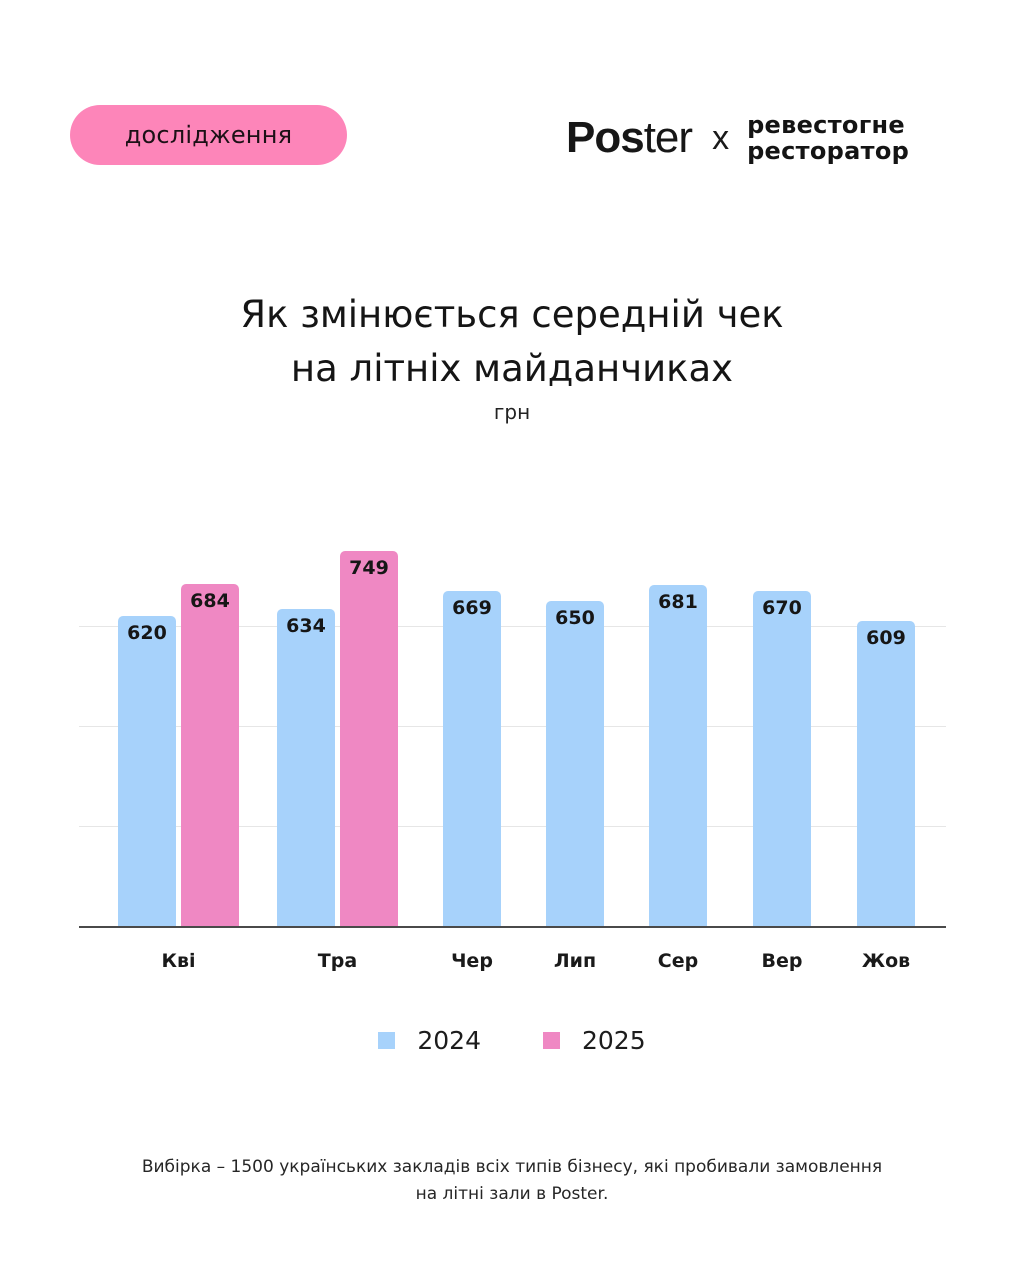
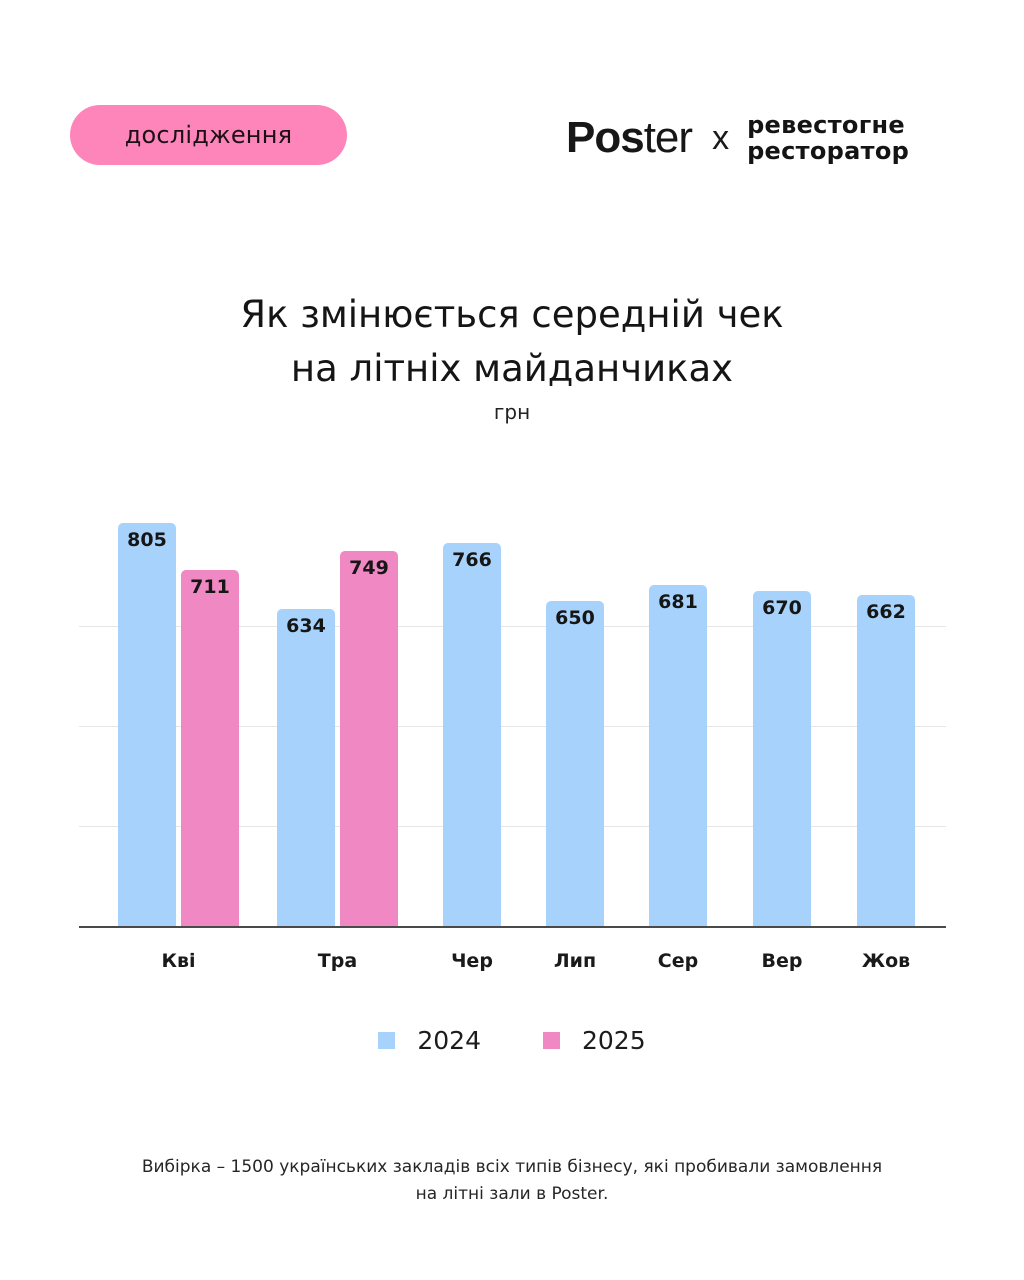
2024/Кві: 620 -> 805
2025/Кві: 684 -> 711
2024/Чер: 669 -> 766
2024/Жов: 609 -> 662
